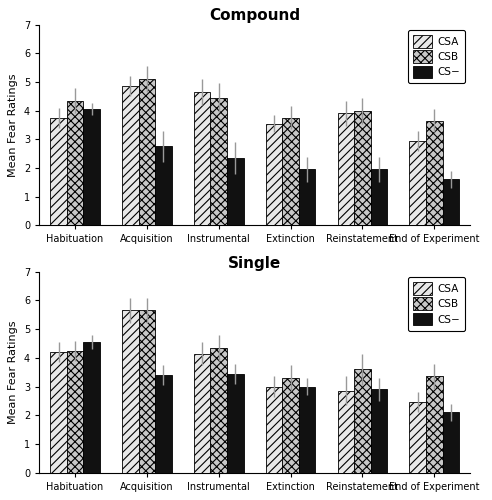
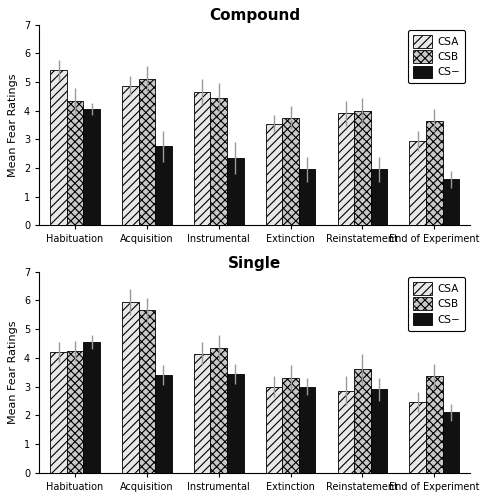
Compound/CSA/Habituation: 3.75 -> 5.40
Single/CSA/Acquisition: 5.65 -> 5.95
